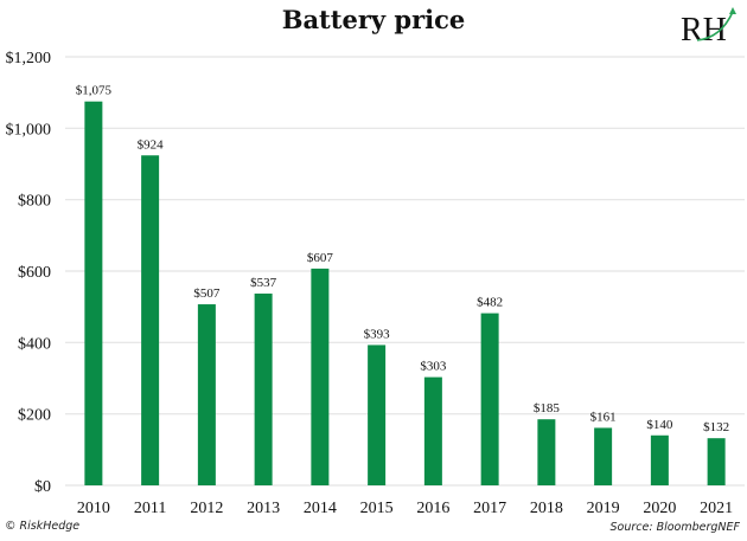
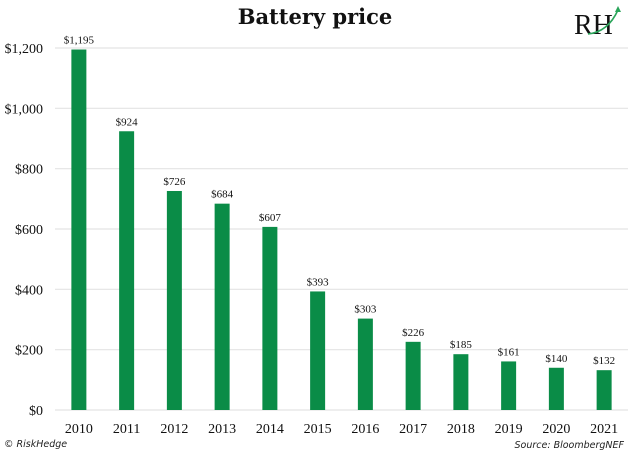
2010: $1,075 -> $1,195
2012: $507 -> $726
2013: $537 -> $684
2017: $482 -> $226
